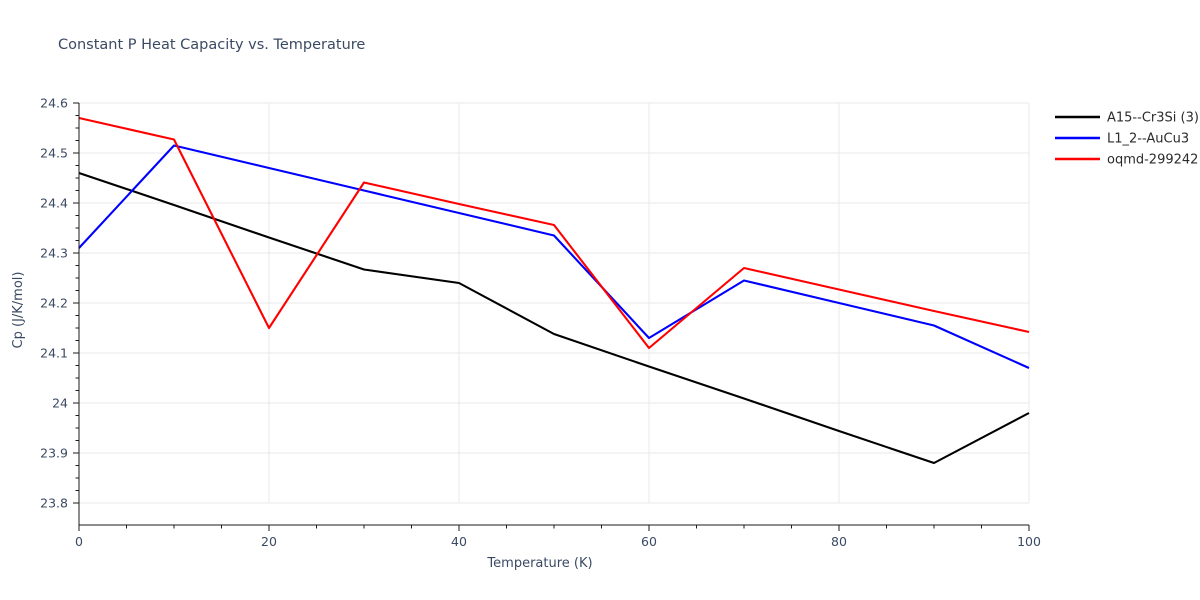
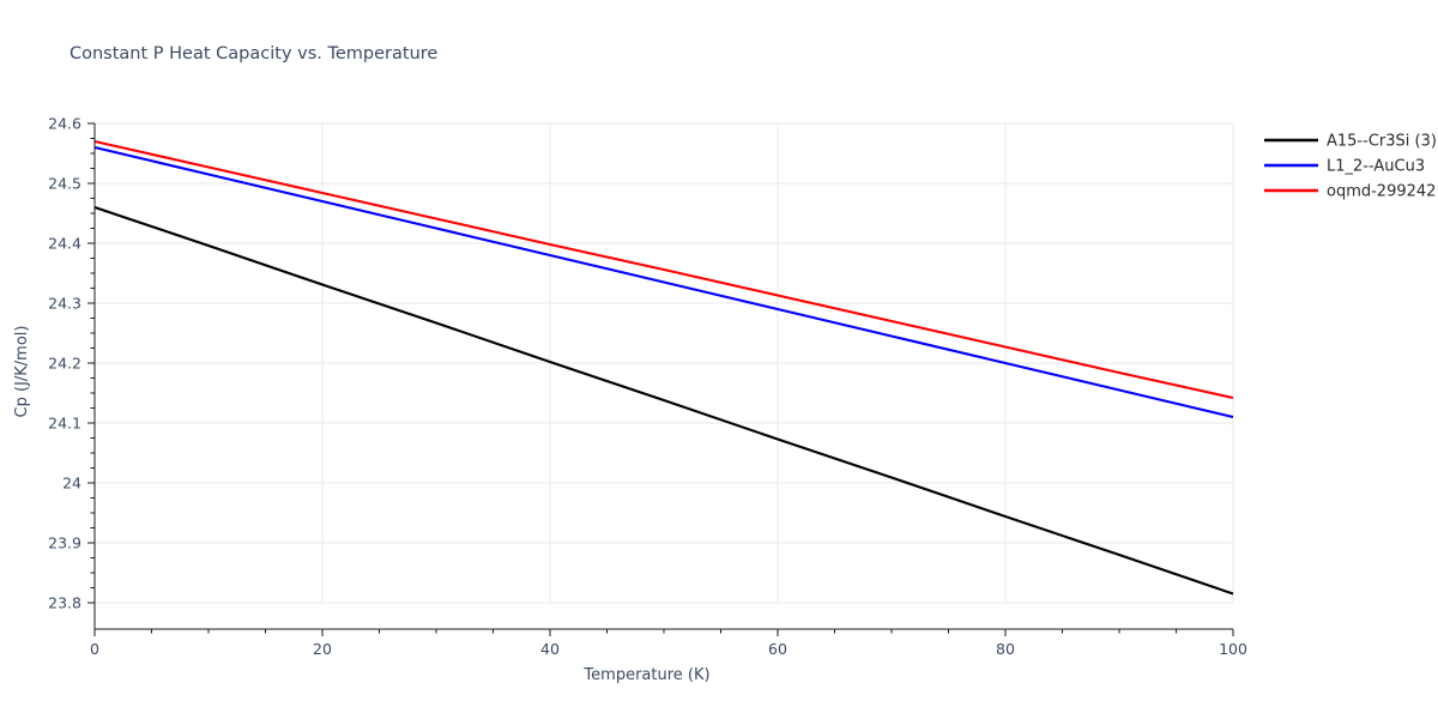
L1_2--AuCu3/0: 24.31 -> 24.56
oqmd-299242/20: 24.15 -> 24.48
A15--Cr3Si (3)/40: 24.24 -> 24.20
L1_2--AuCu3/60: 24.13 -> 24.29
oqmd-299242/60: 24.11 -> 24.31
A15--Cr3Si (3)/100: 23.98 -> 23.82
L1_2--AuCu3/100: 24.07 -> 24.11
